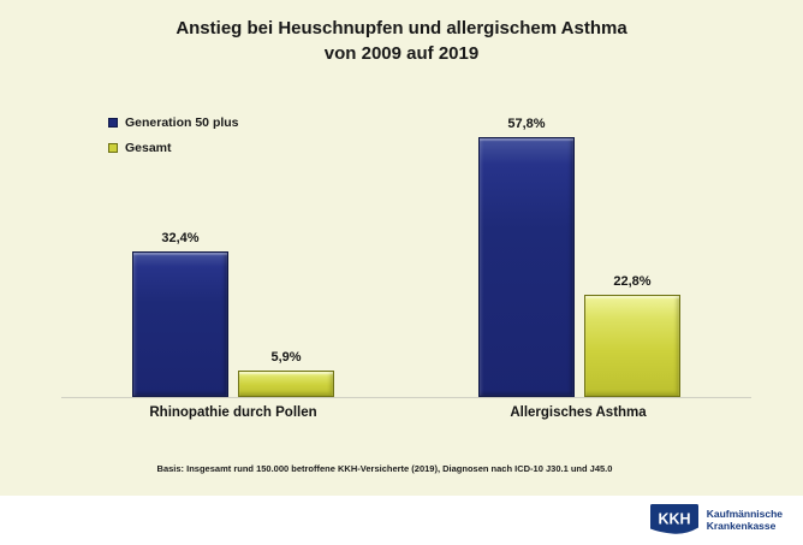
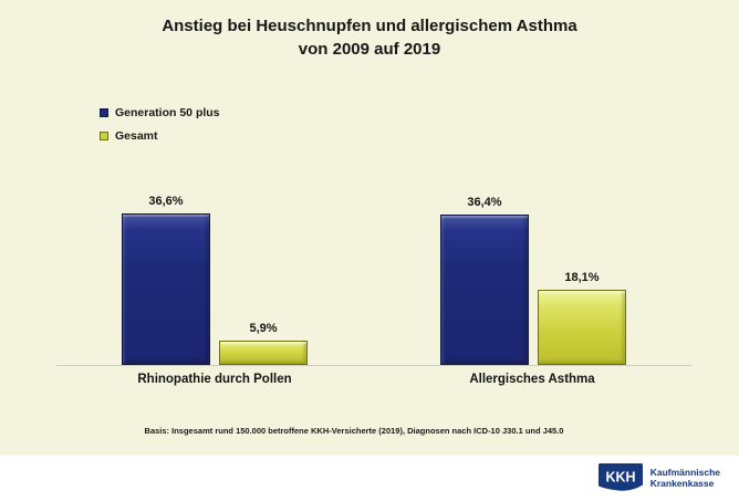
Generation 50 plus/Rhinopathie durch Pollen: 32,4% -> 36,6%
Generation 50 plus/Allergisches Asthma: 57,8% -> 36,4%
Gesamt/Allergisches Asthma: 22,8% -> 18,1%
